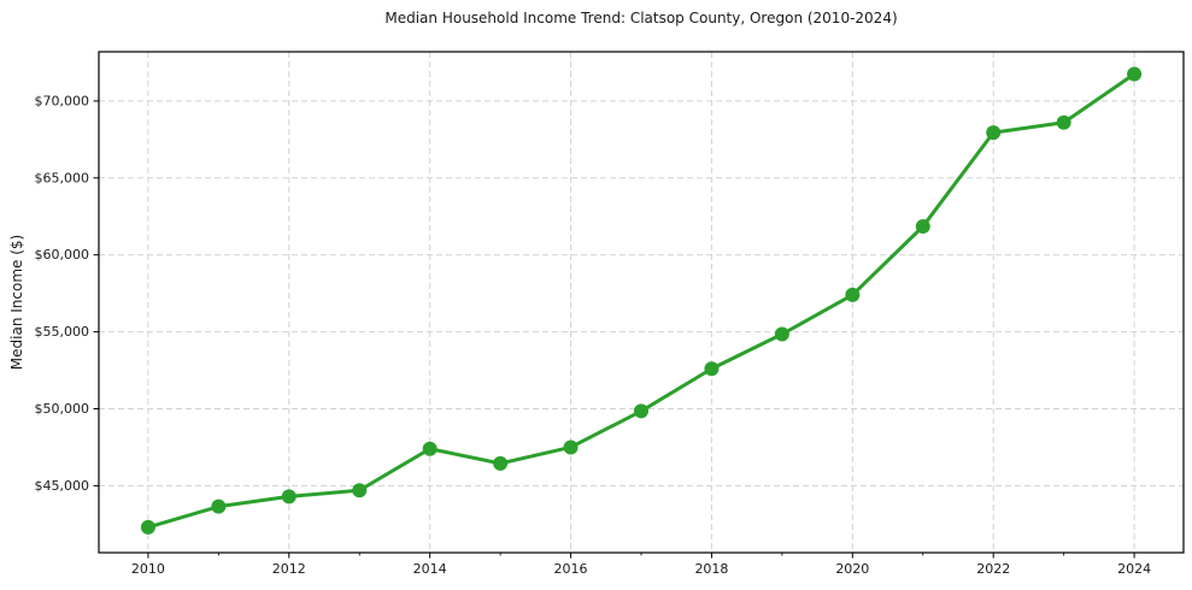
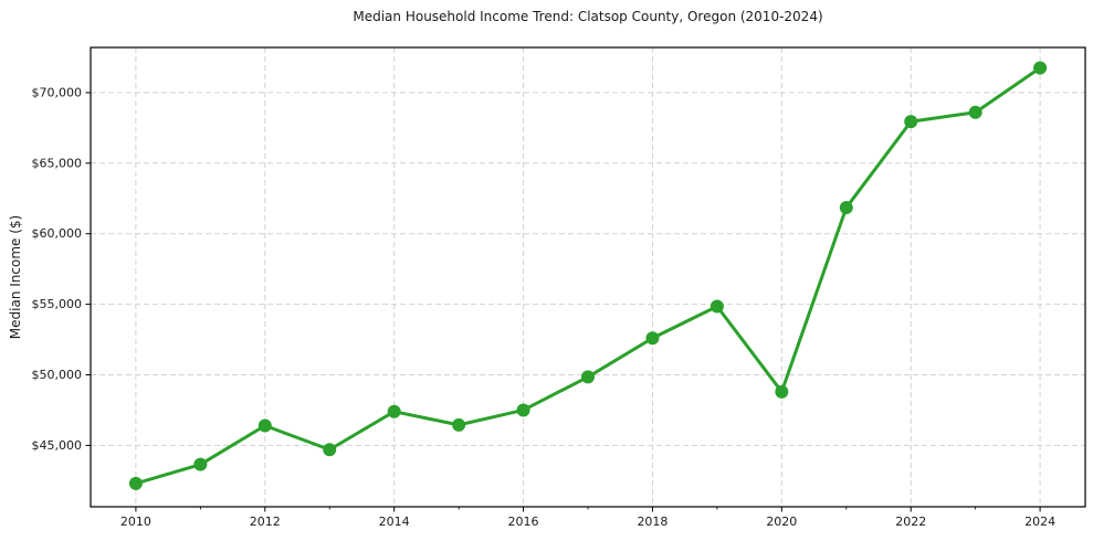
2012: $44300 -> $46400
2020: $57400 -> $48800
